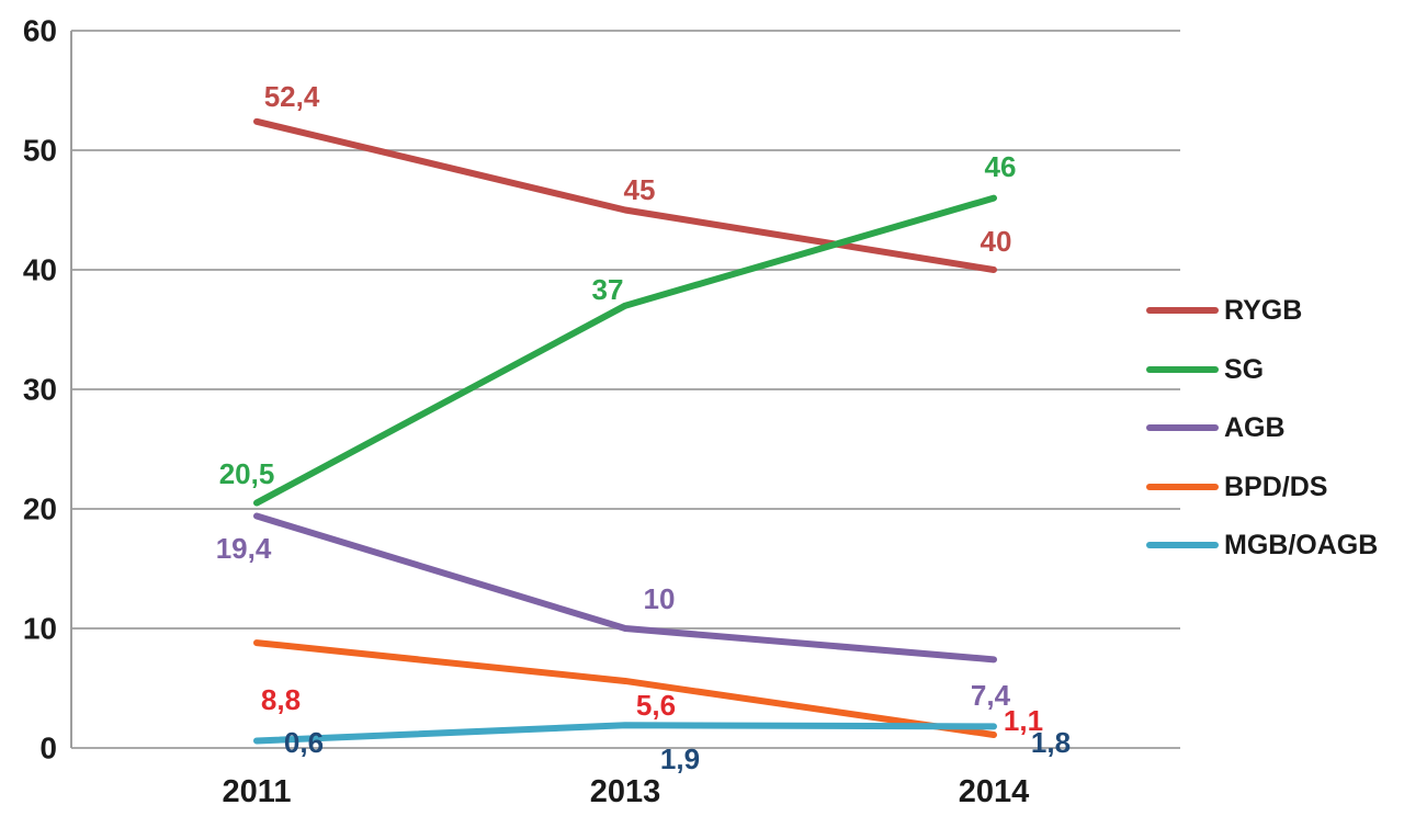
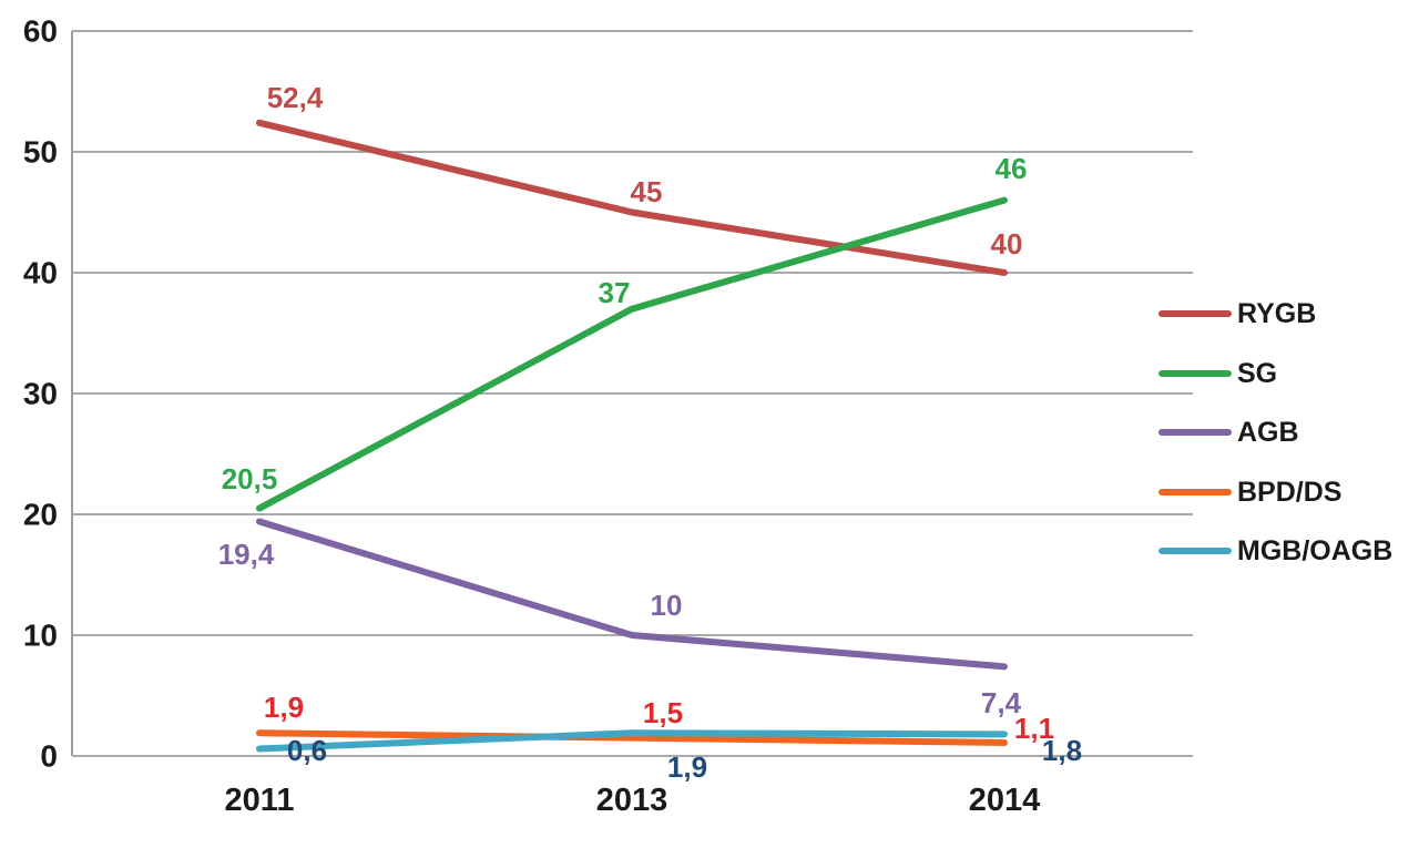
BPD/DS/2011: 8,8 -> 1,9
BPD/DS/2013: 5,6 -> 1,5
